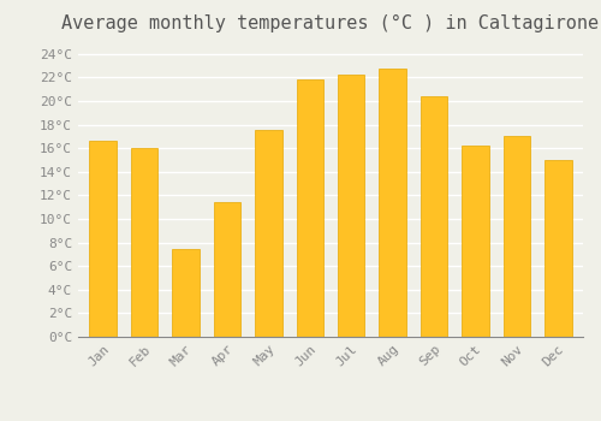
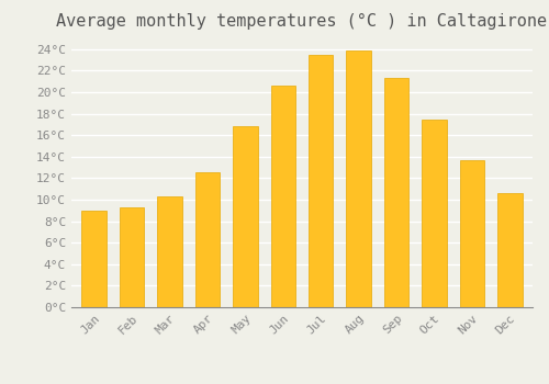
Jan: 16.6°C -> 9.0°C
Feb: 16.0°C -> 9.3°C
Mar: 7.4°C -> 10.3°C
Apr: 11.4°C -> 12.6°C
May: 17.6°C -> 16.8°C
Jun: 21.8°C -> 20.6°C
Jul: 22.2°C -> 23.5°C
Aug: 22.8°C -> 23.9°C
Sep: 20.4°C -> 21.3°C
Oct: 16.2°C -> 17.5°C
Nov: 17.0°C -> 13.7°C
Dec: 15.0°C -> 10.6°C
